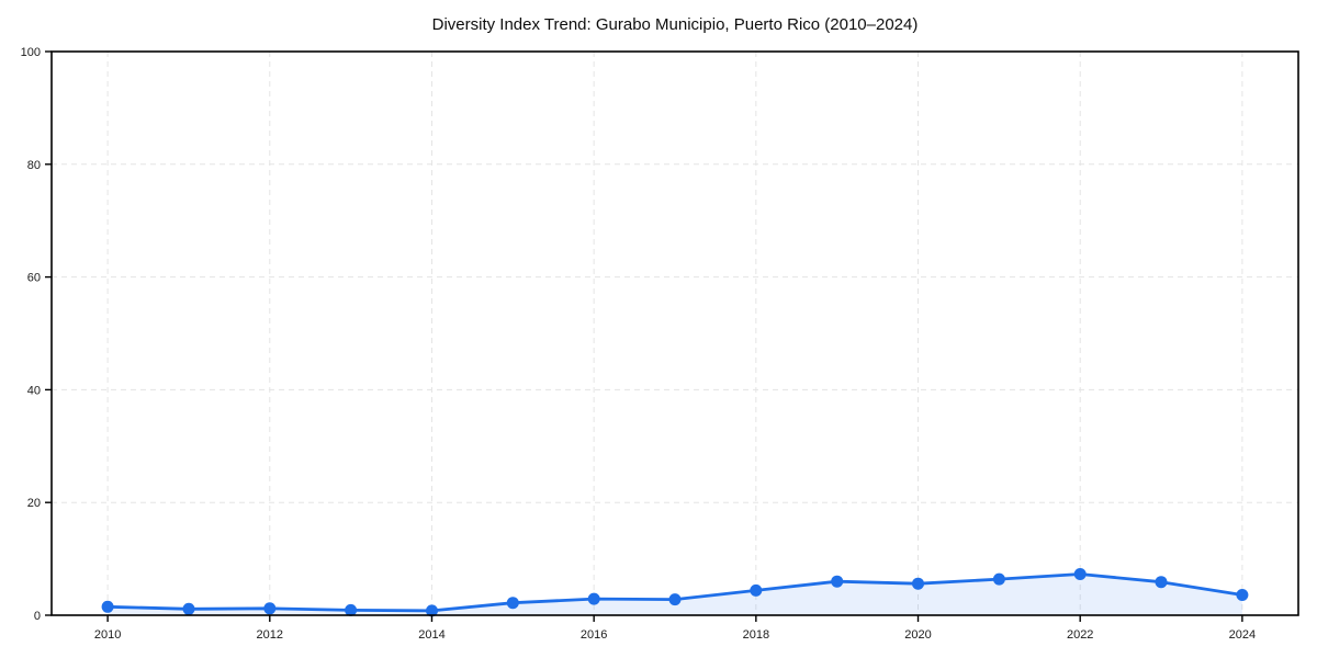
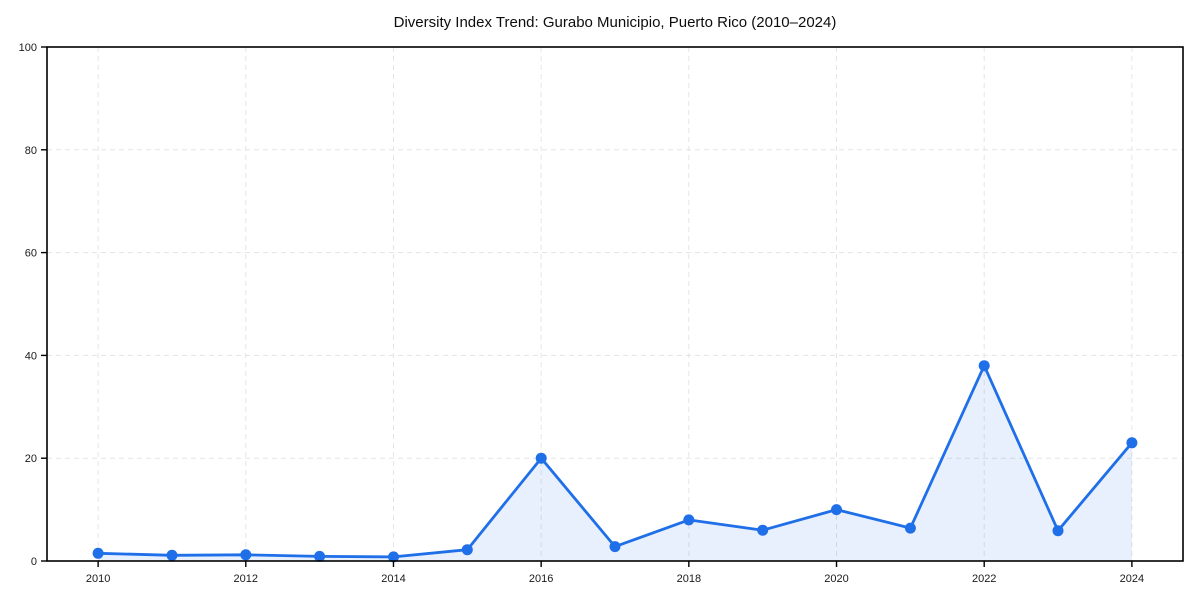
2016: 3 -> 20
2018: 4 -> 8
2020: 6 -> 10
2022: 7 -> 38
2024: 4 -> 23
